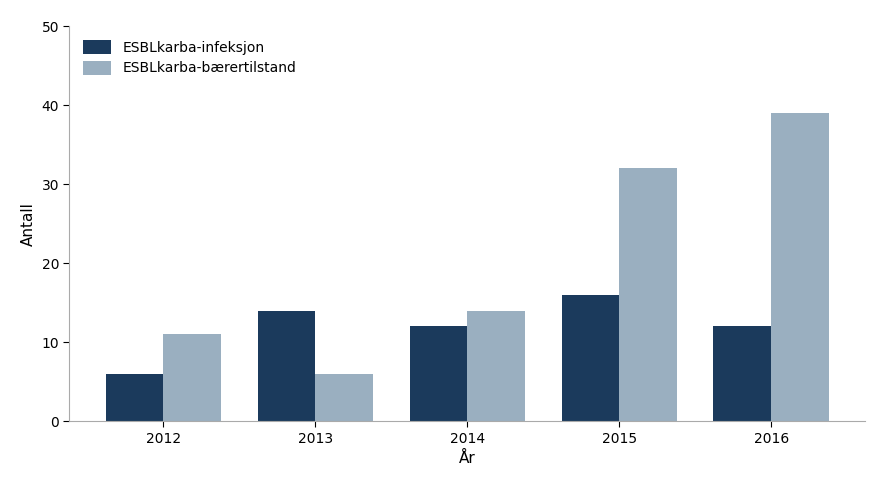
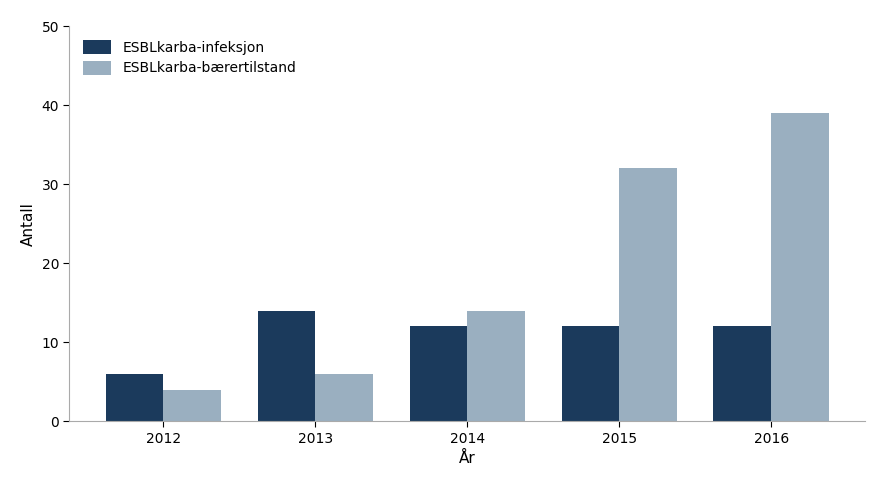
ESBLkarba-bærertilstand/2012: 11 -> 4
ESBLkarba-infeksjon/2015: 16 -> 12
